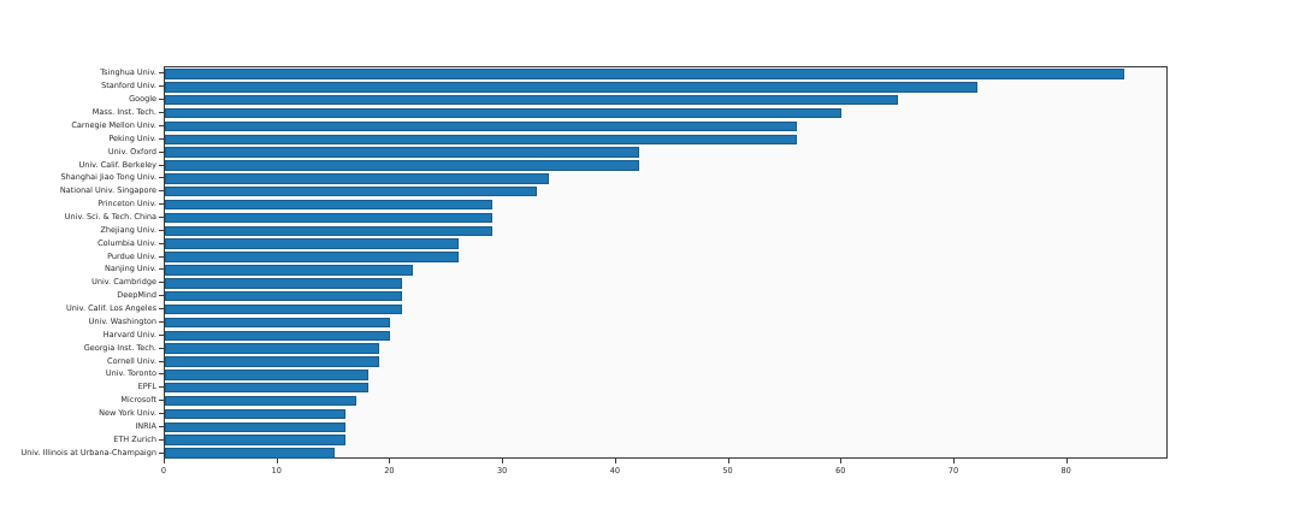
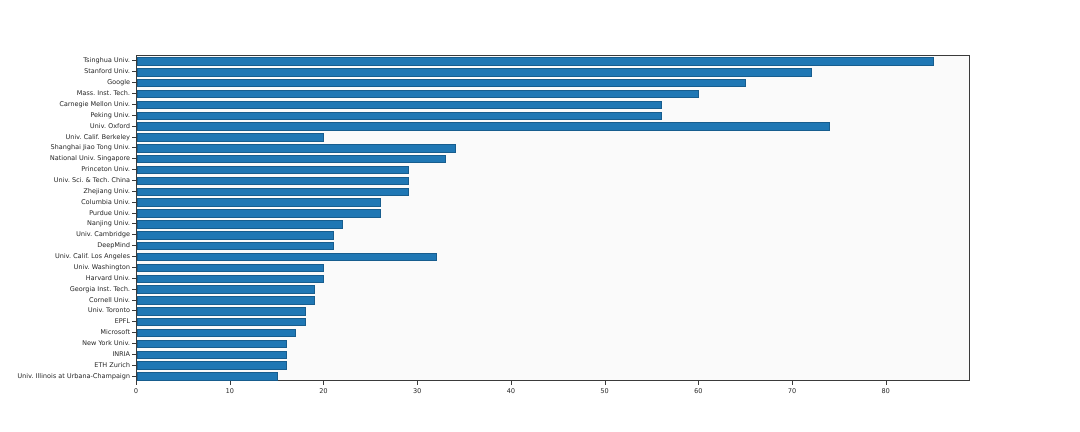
Univ. Oxford: 42 -> 74
Univ. Calif. Berkeley: 42 -> 20
Univ. Calif. Los Angeles: 21 -> 32
